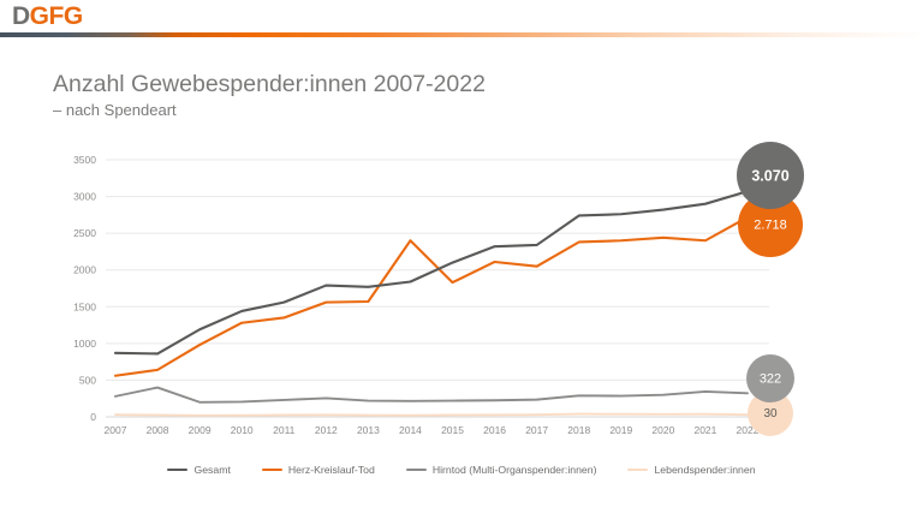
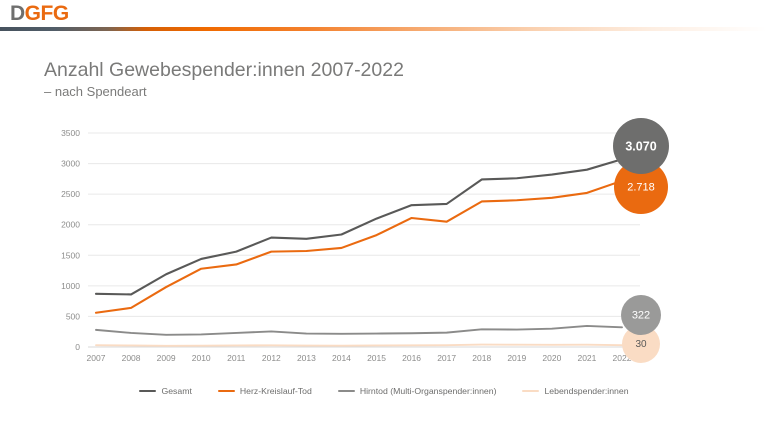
Hirntod (Multi-Organspender:innen)/2008: 400 -> 200
Herz-Kreislauf-Tod/2014: 2400 -> 1600
Herz-Kreislauf-Tod/2021: 2400 -> 2500
